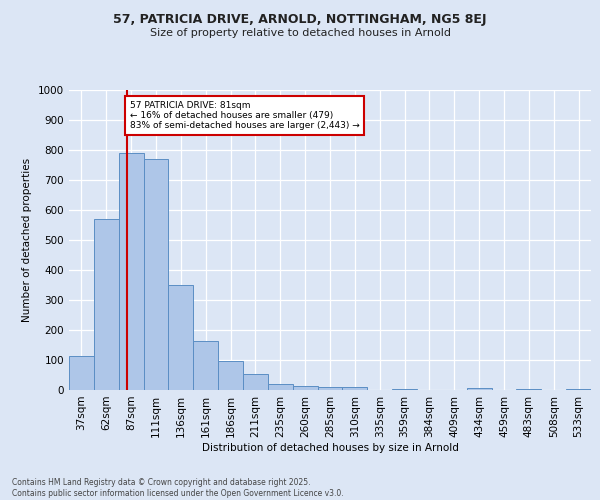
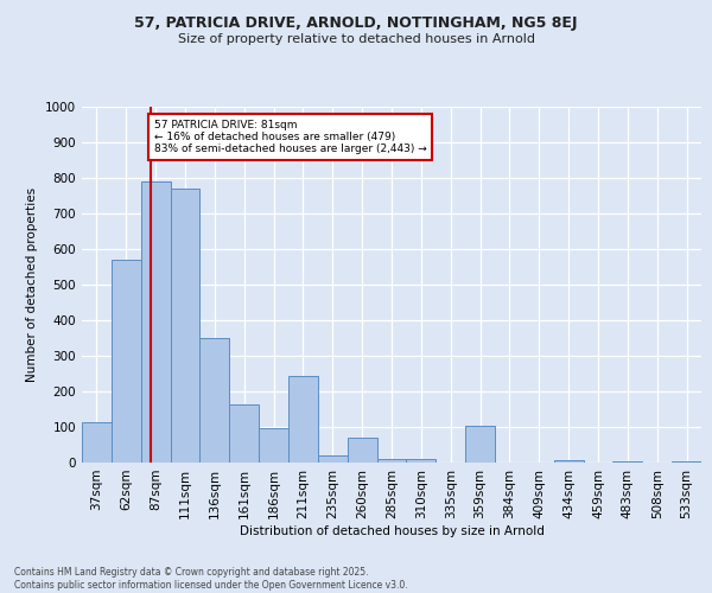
211sqm: 55 -> 245
260sqm: 13 -> 70
359sqm: 5 -> 105
